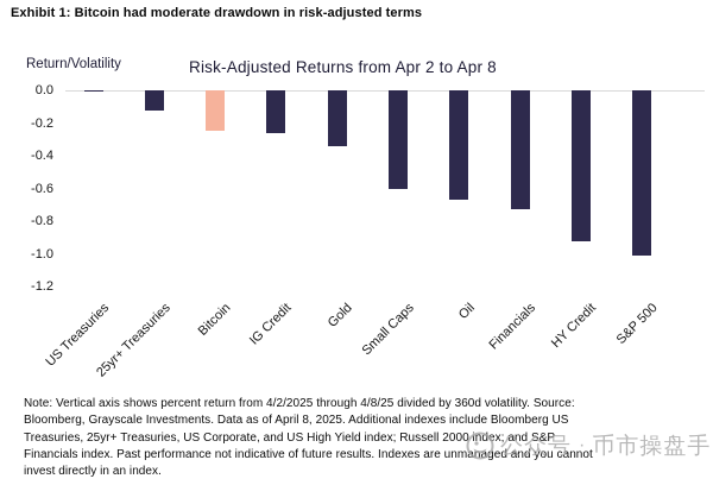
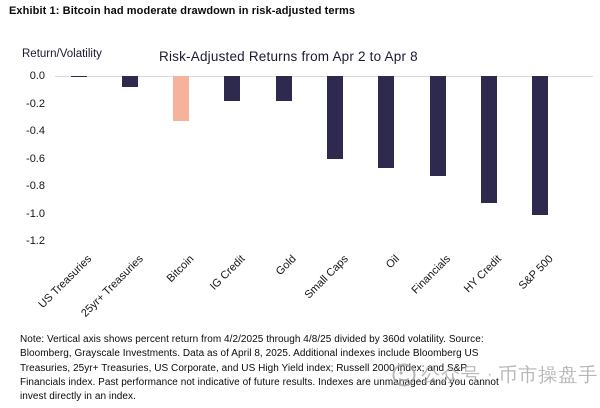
25yr+ Treasuries: -0.12 -> -0.08
Bitcoin: -0.25 -> -0.33
IG Credit: -0.26 -> -0.18
Gold: -0.34 -> -0.18
